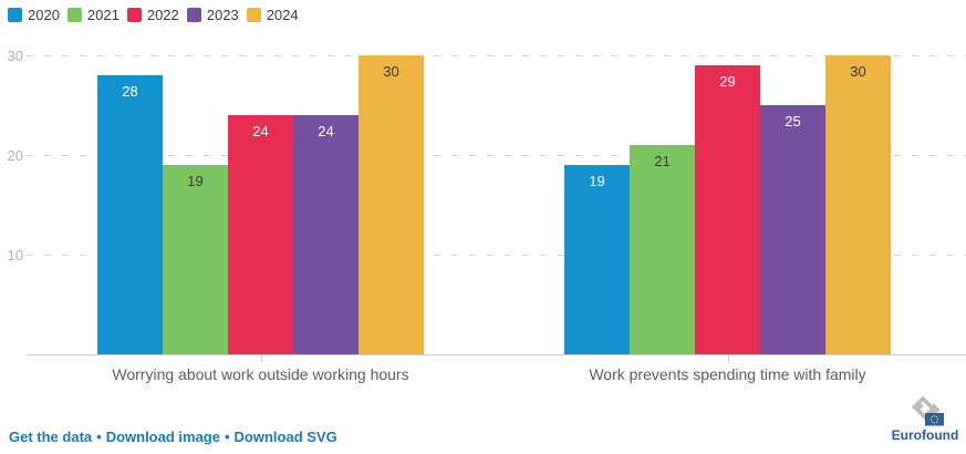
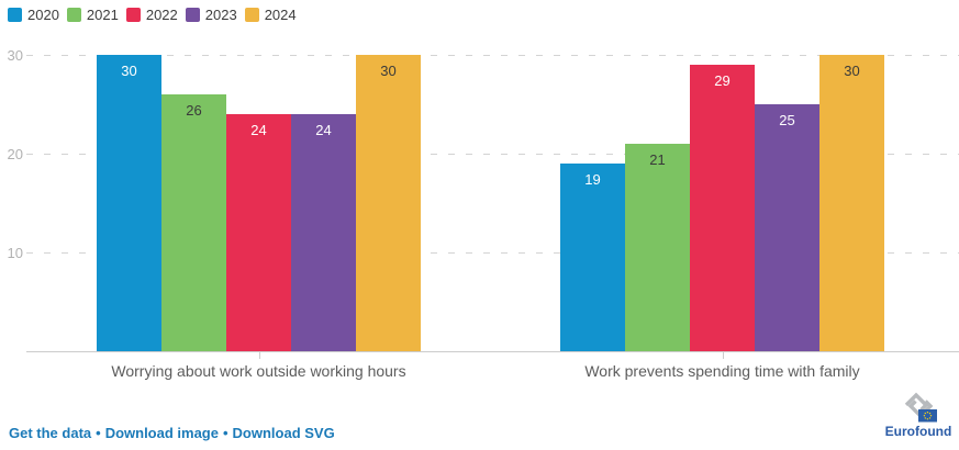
2020/Worrying about work outside working hours: 28 -> 30
2021/Worrying about work outside working hours: 19 -> 26
